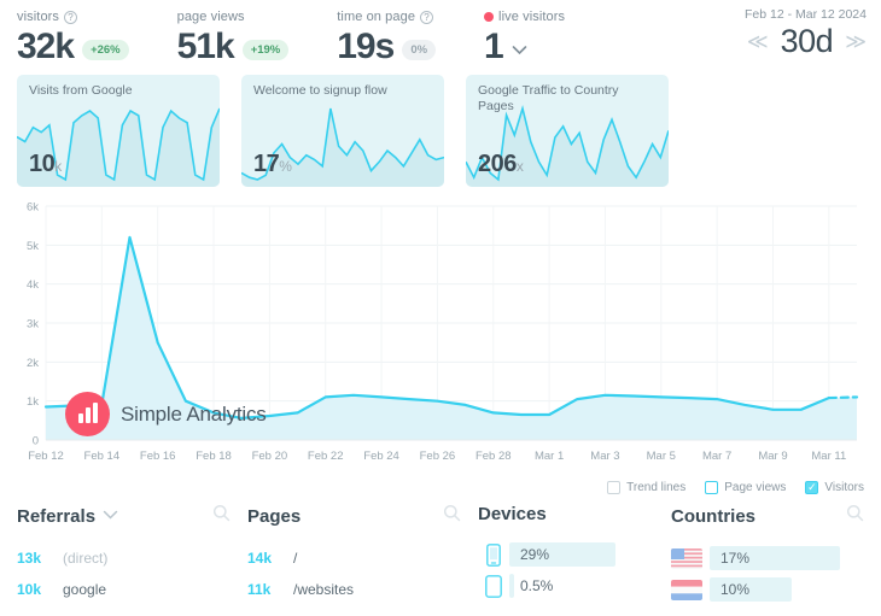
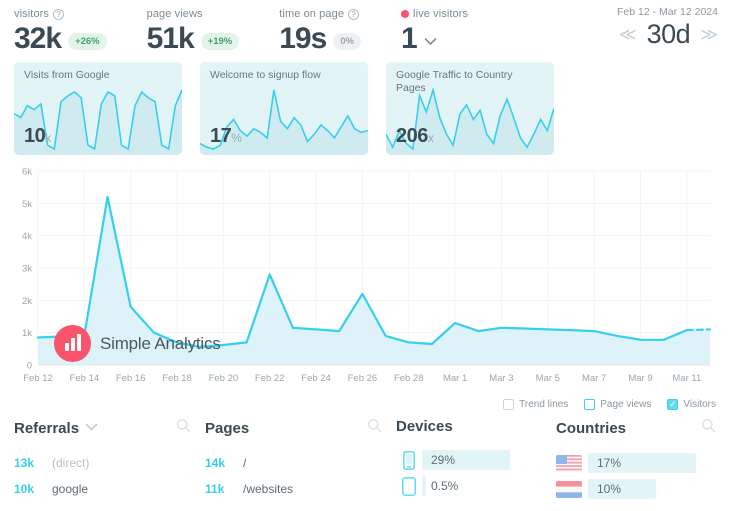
Feb 16: 2.5k -> 1.8k
Feb 22: 1.1k -> 2.8k
Feb 26: 1.0k -> 2.2k
Mar 1: 0.6k -> 1.3k
